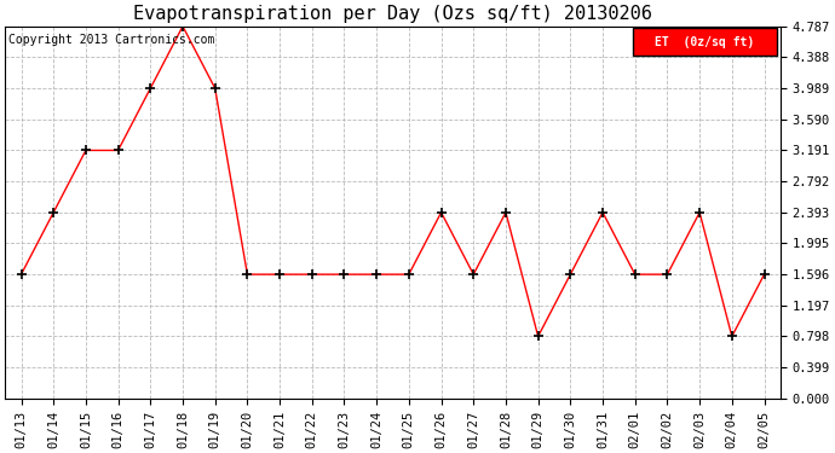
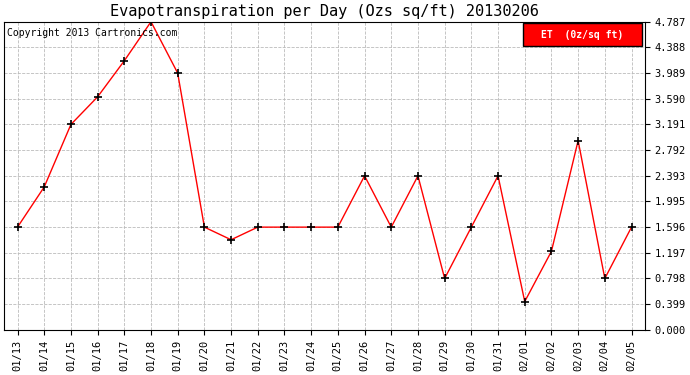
01/14: 2.39 -> 2.22
01/16: 3.19 -> 3.62
01/17: 3.99 -> 4.18
01/21: 1.60 -> 1.40
02/01: 1.60 -> 0.44
02/02: 1.60 -> 1.22
02/03: 2.39 -> 2.94
